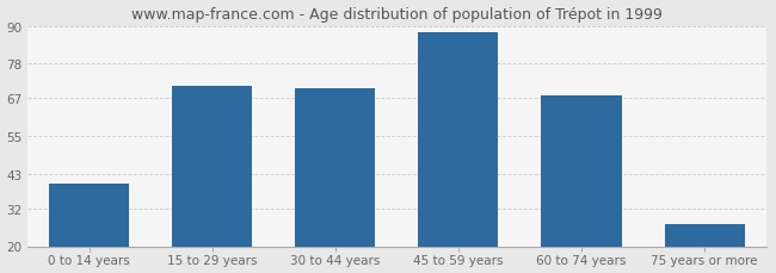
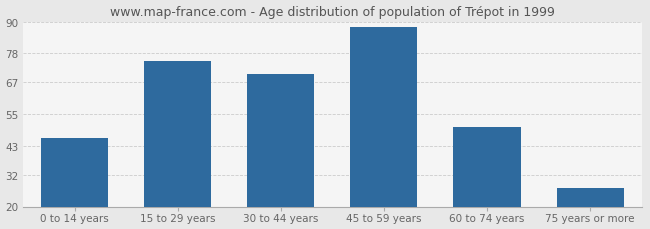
0 to 14 years: 40 -> 46
15 to 29 years: 71 -> 75
60 to 74 years: 68 -> 50
